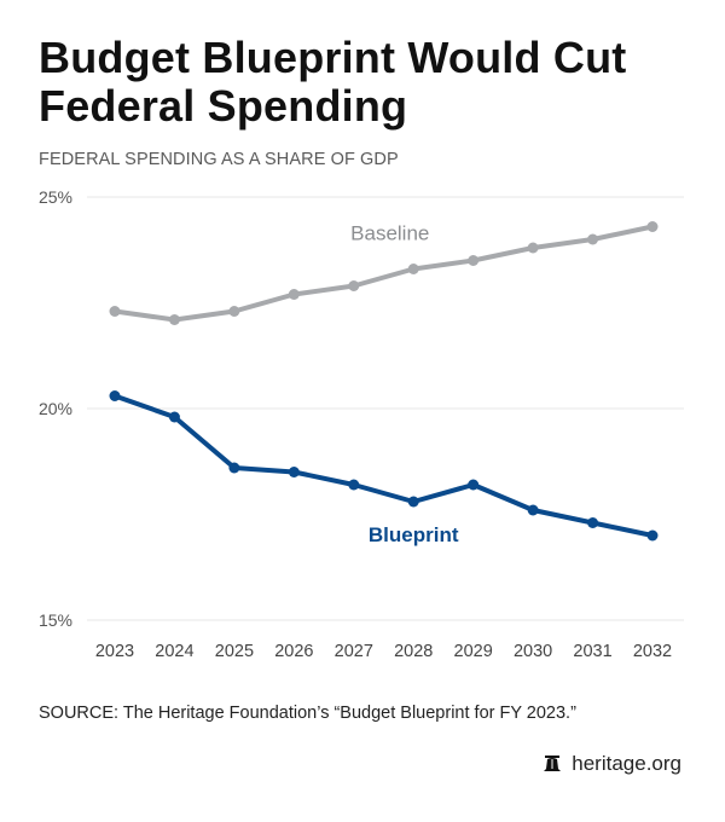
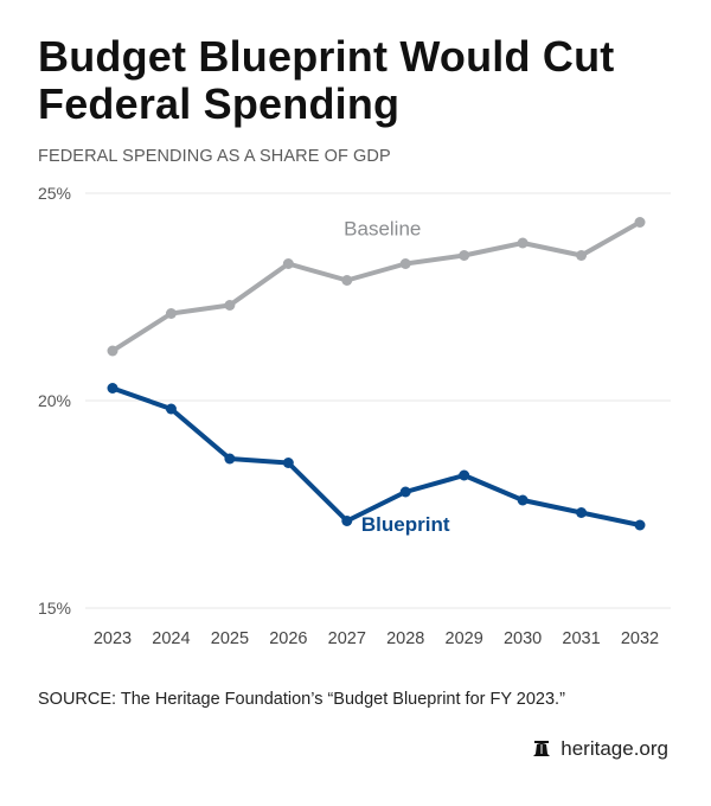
Baseline/2023: 22.3% -> 21.2%
Baseline/2026: 22.7% -> 23.3%
Blueprint/2027: 18.2% -> 17.1%
Baseline/2031: 24.0% -> 23.5%
